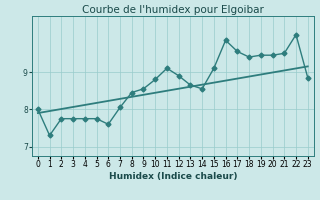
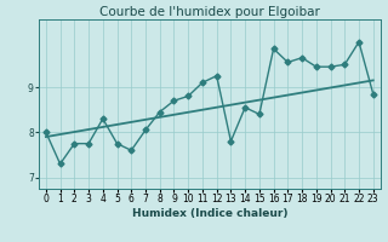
4: 7.75 -> 8.30
9: 8.55 -> 8.70
12: 8.90 -> 9.25
13: 8.65 -> 7.80
15: 9.10 -> 8.40
18: 9.40 -> 9.65
